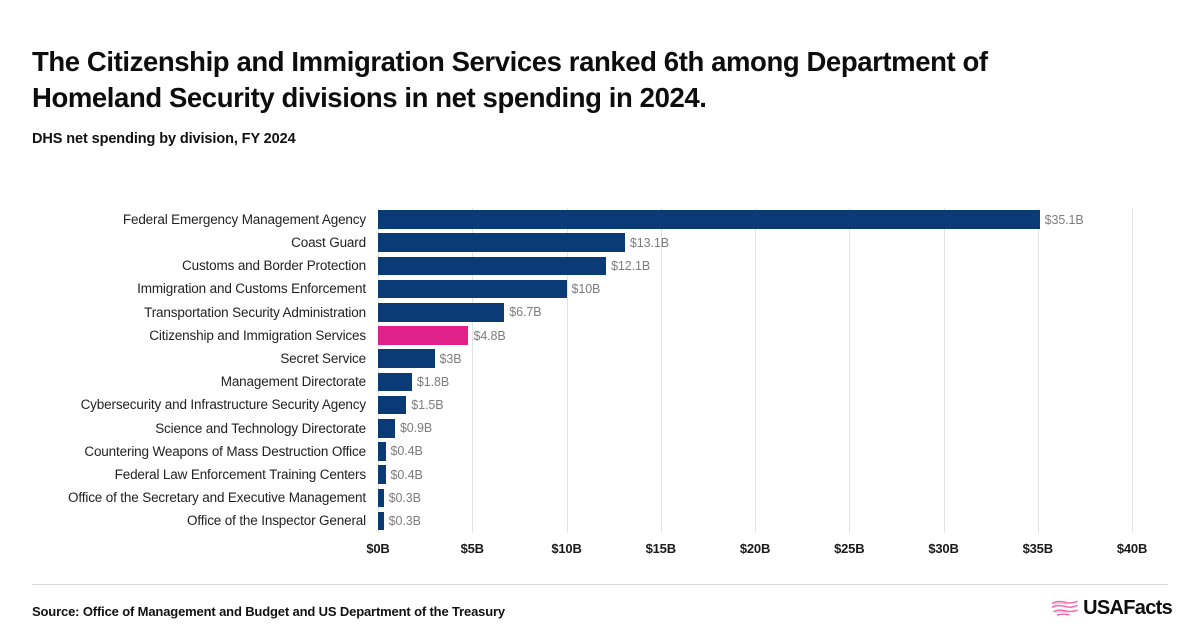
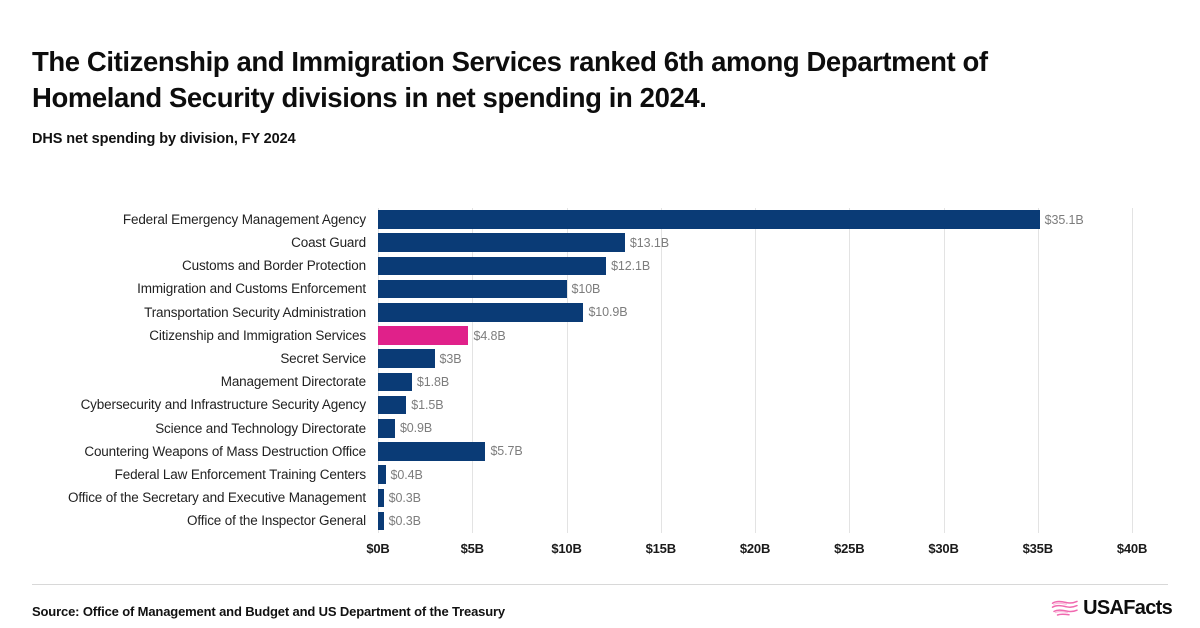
Transportation Security Administration: $6.7B -> $10.9B
Countering Weapons of Mass Destruction Office: $0.4B -> $5.7B
